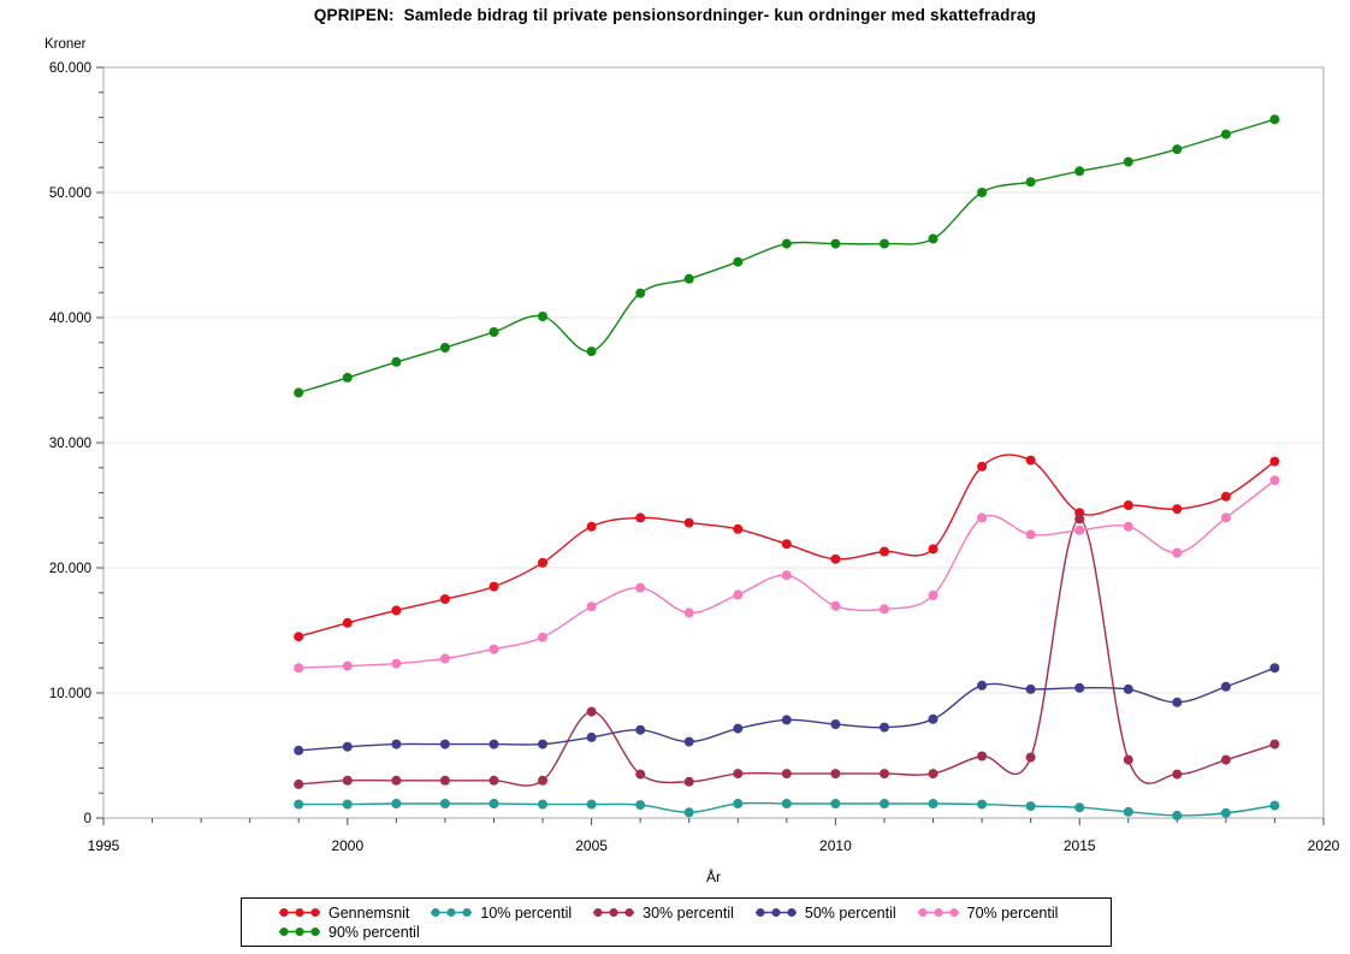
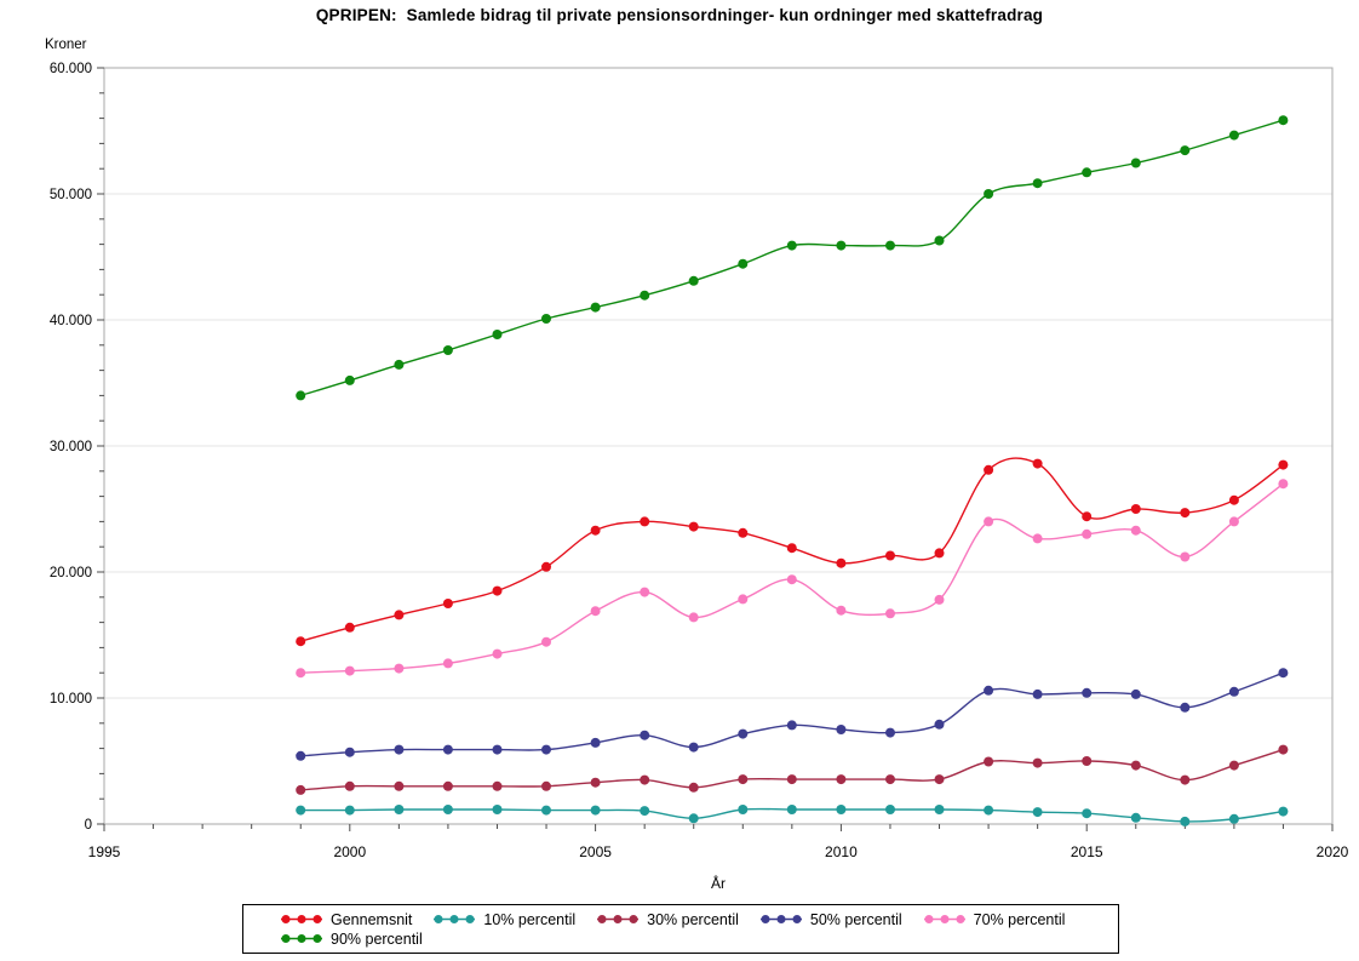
30% percentil/2005: 8500 -> 3300
90% percentil/2005: 37300 -> 41000
30% percentil/2015: 23900 -> 5000
